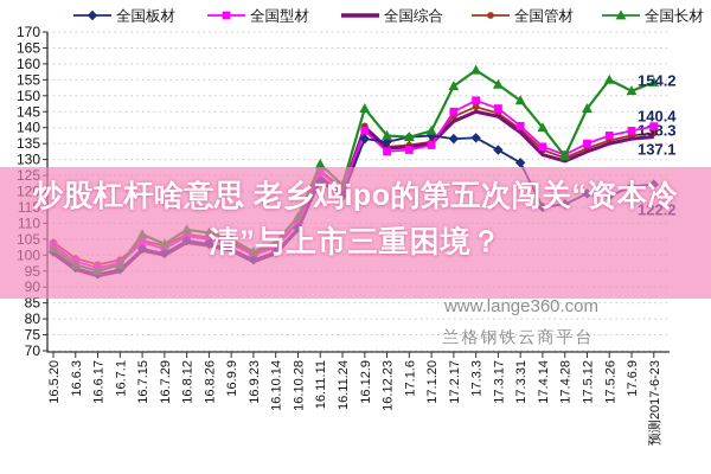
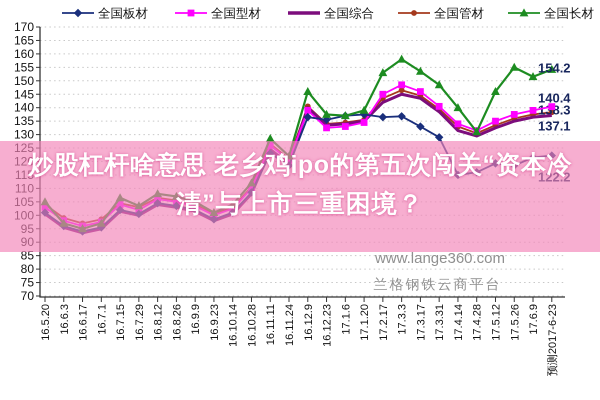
全国长材/16.5.20: 102 -> 105
